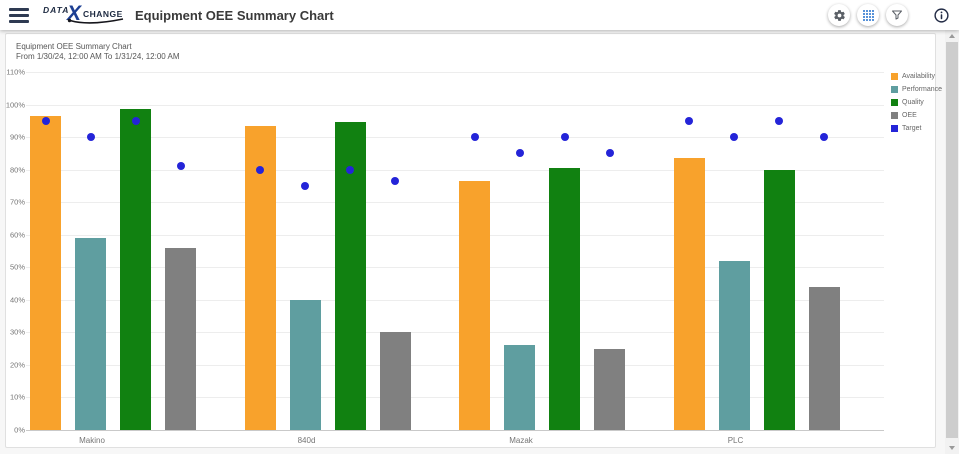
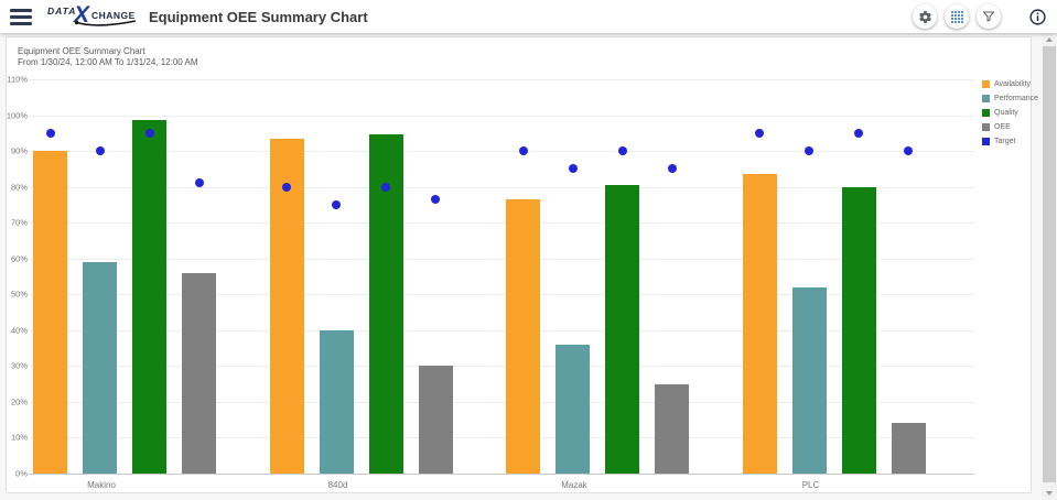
Availability/Makino: 96% -> 90%
Performance/Mazak: 26% -> 36%
OEE/PLC: 44% -> 14%
